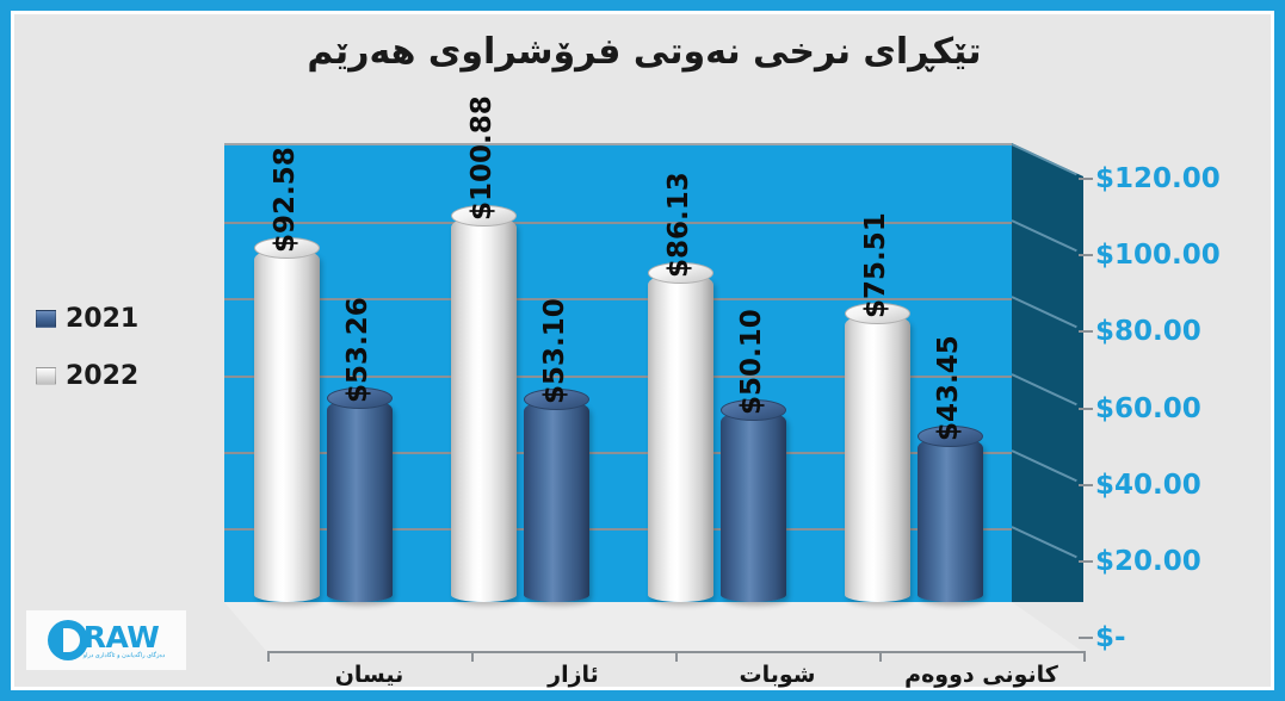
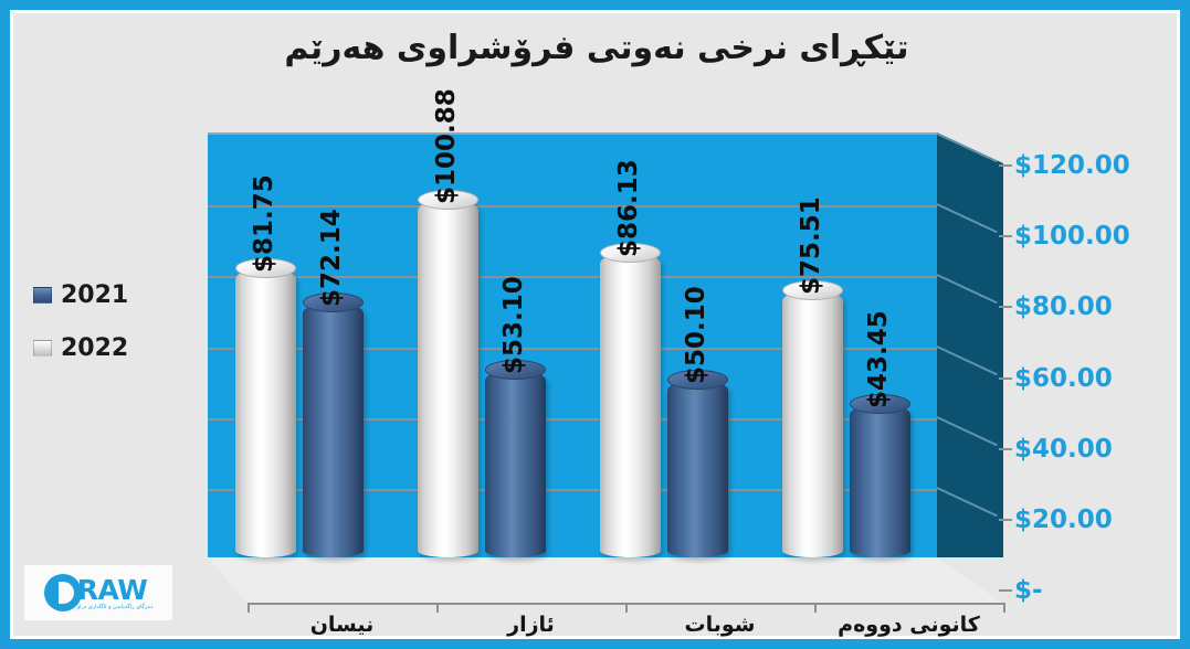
2021/نیسان: $53.26 -> $72.14
2022/نیسان: $92.58 -> $81.75
